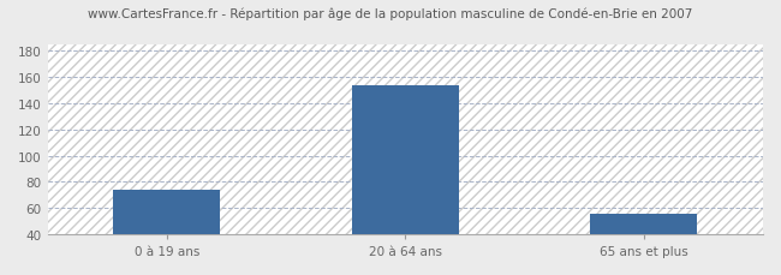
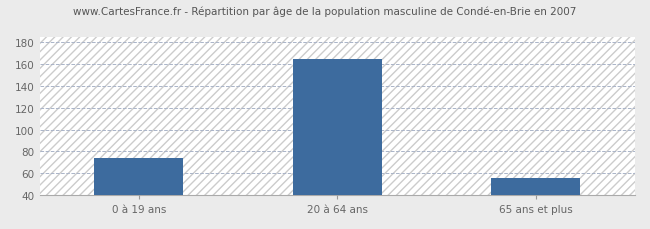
20 à 64 ans: 154 -> 165
